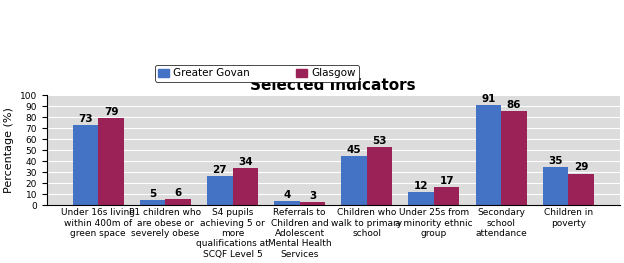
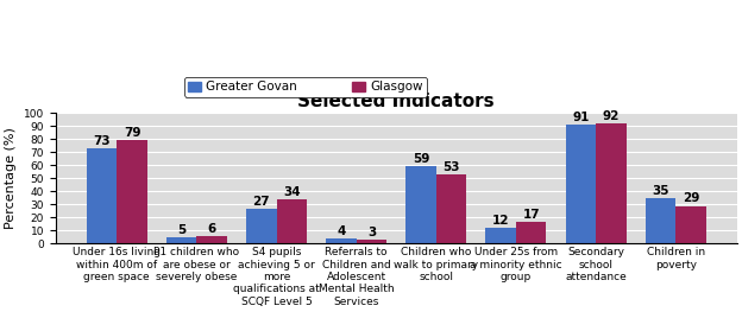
Greater Govan/Children who walk to primary school: 45 -> 59
Glasgow/Secondary school attendance: 86 -> 92
